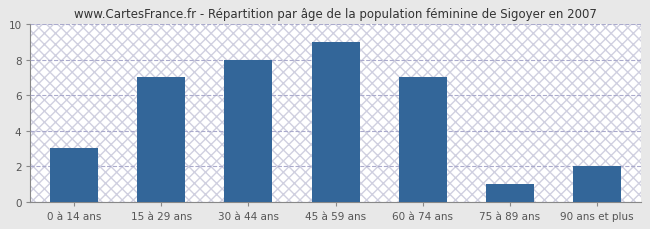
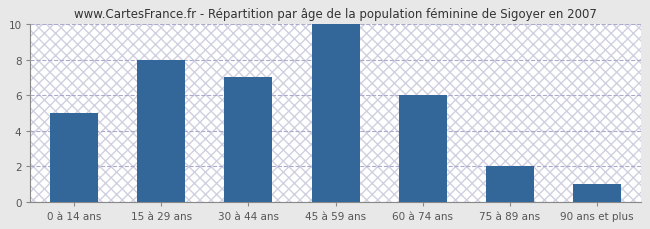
0 à 14 ans: 3 -> 5
15 à 29 ans: 7 -> 8
30 à 44 ans: 8 -> 7
45 à 59 ans: 9 -> 10
60 à 74 ans: 7 -> 6
75 à 89 ans: 1 -> 2
90 ans et plus: 2 -> 1
